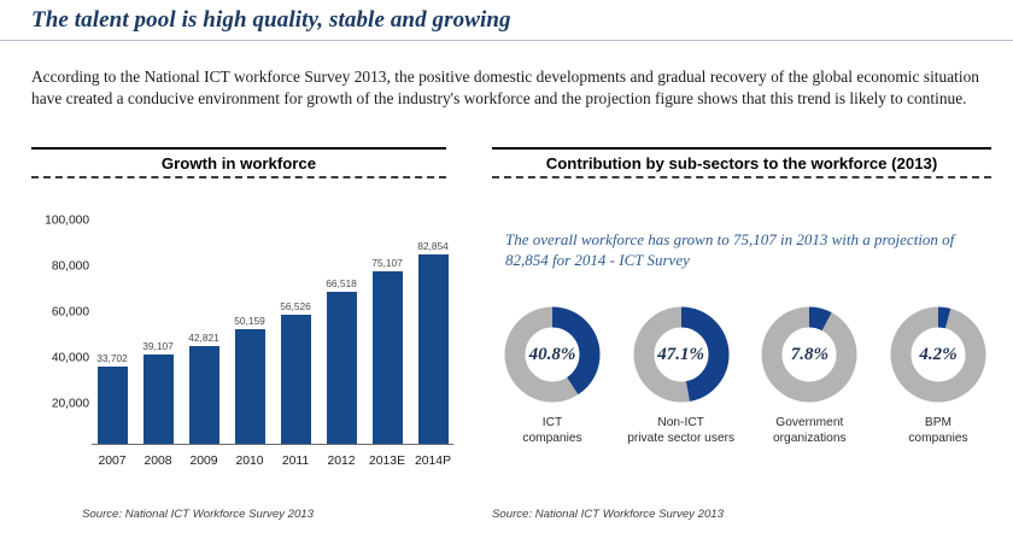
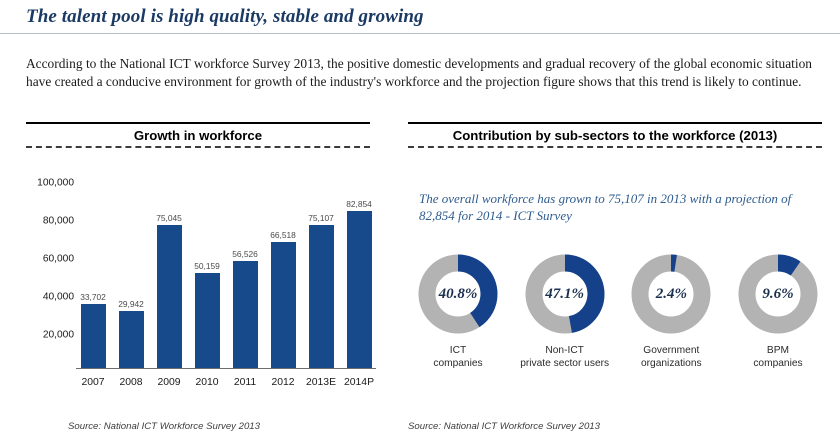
Growth in workforce/2008: 39,107 -> 29,942
Growth in workforce/2009: 42,821 -> 75,045
Contribution by sub-sectors to the workforce (2013)/Government organizations: 7.8% -> 2.4%
Contribution by sub-sectors to the workforce (2013)/BPM companies: 4.2% -> 9.6%
